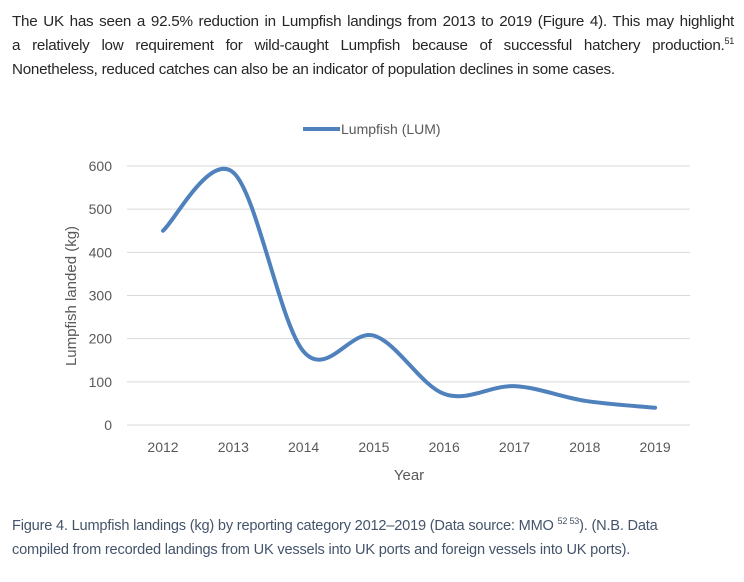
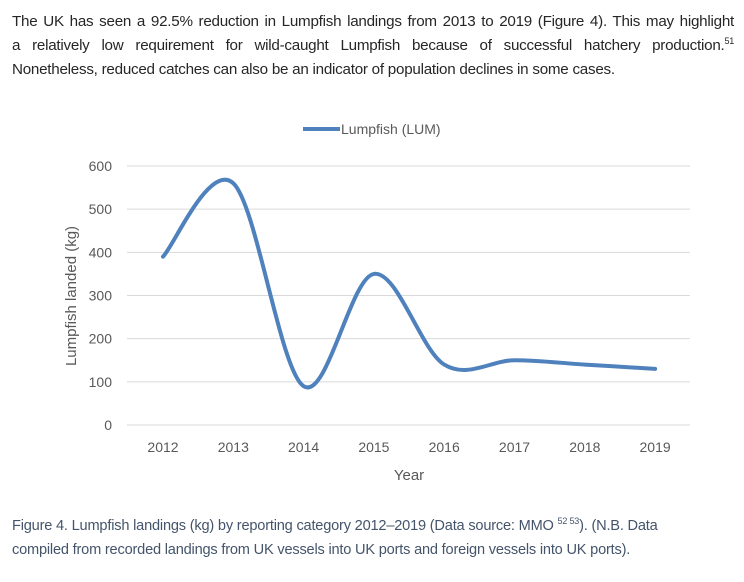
2012: 450 -> 390
2013: 580 -> 560
2014: 170 -> 90
2015: 210 -> 350
2016: 70 -> 140
2017: 90 -> 150
2018: 60 -> 140
2019: 40 -> 130
